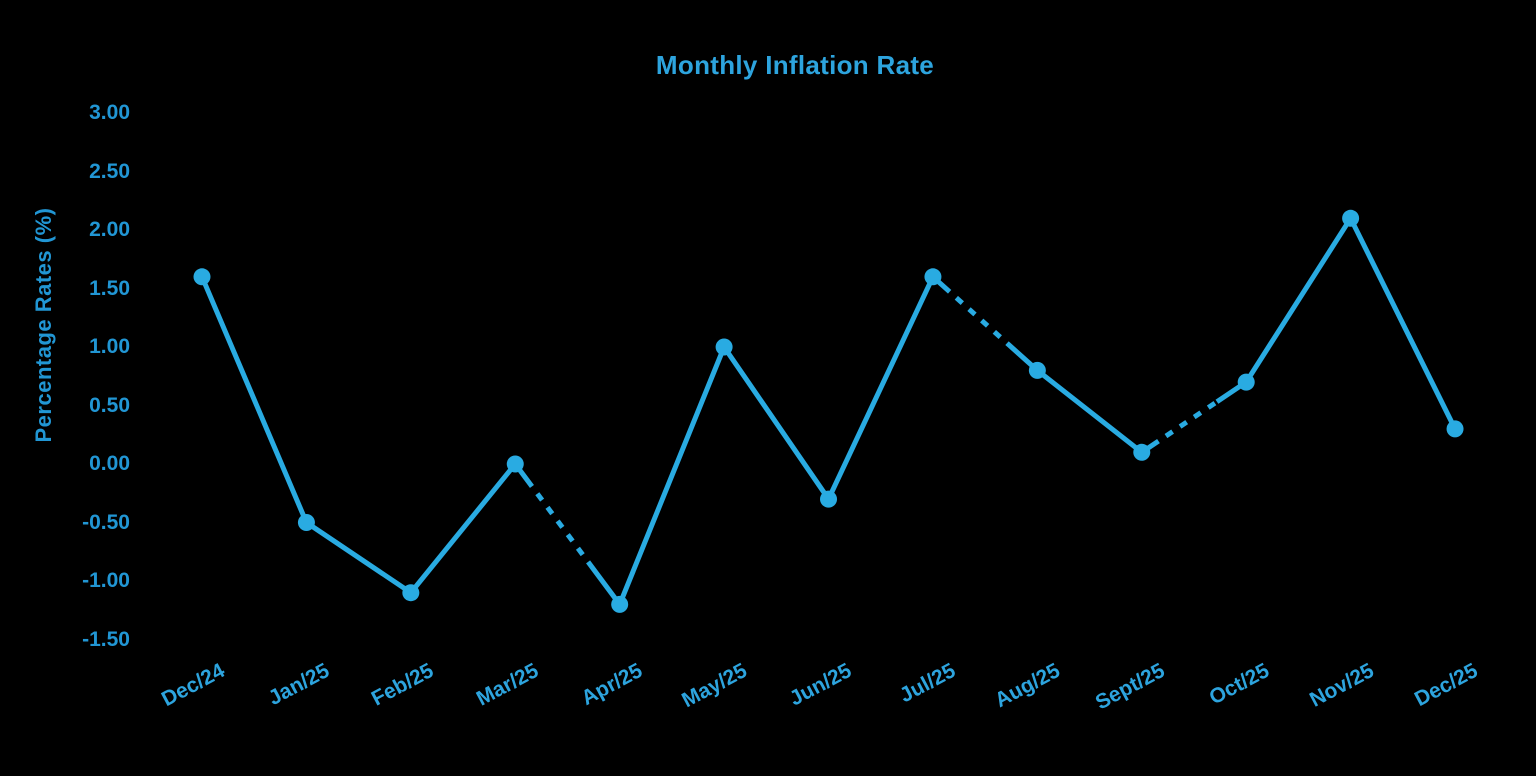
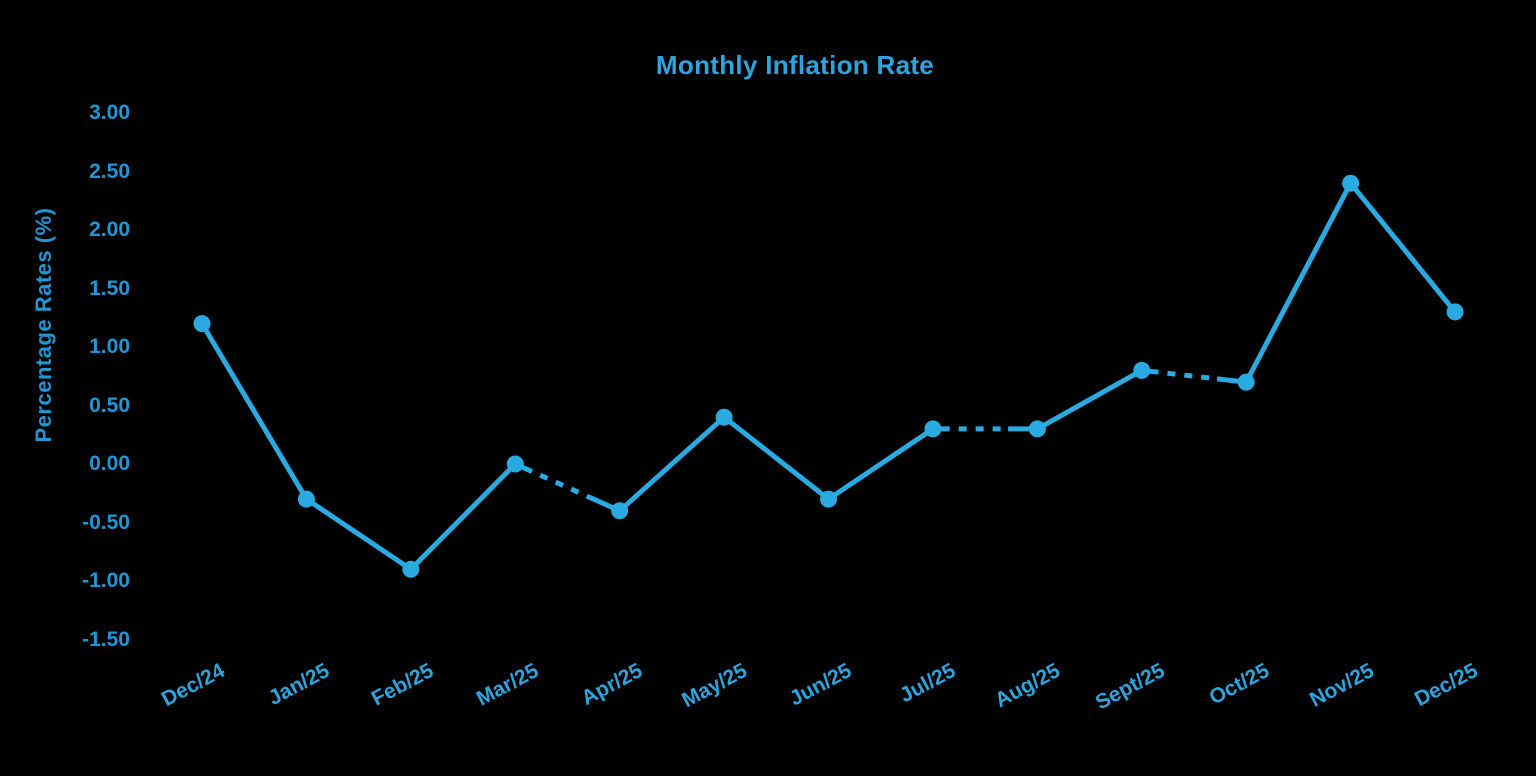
Dec/24: 1.6 -> 1.2
Jan/25: -0.5 -> -0.3
Feb/25: -1.1 -> -0.9
Apr/25: -1.2 -> -0.4
May/25: 1.0 -> 0.4
Jul/25: 1.6 -> 0.3
Aug/25: 0.8 -> 0.3
Sept/25: 0.1 -> 0.8
Nov/25: 2.1 -> 2.4
Dec/25: 0.3 -> 1.3
